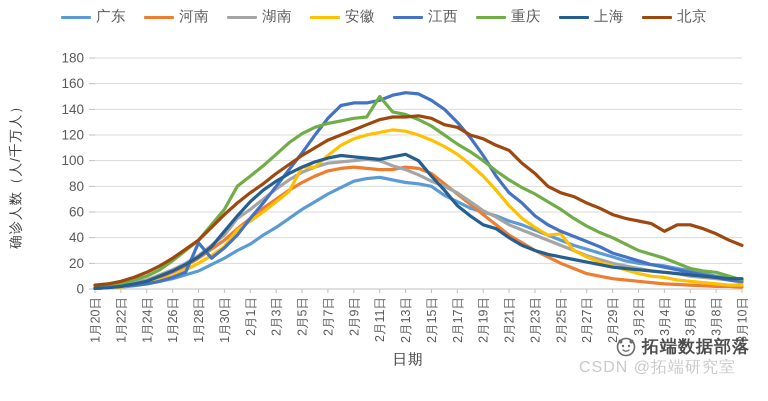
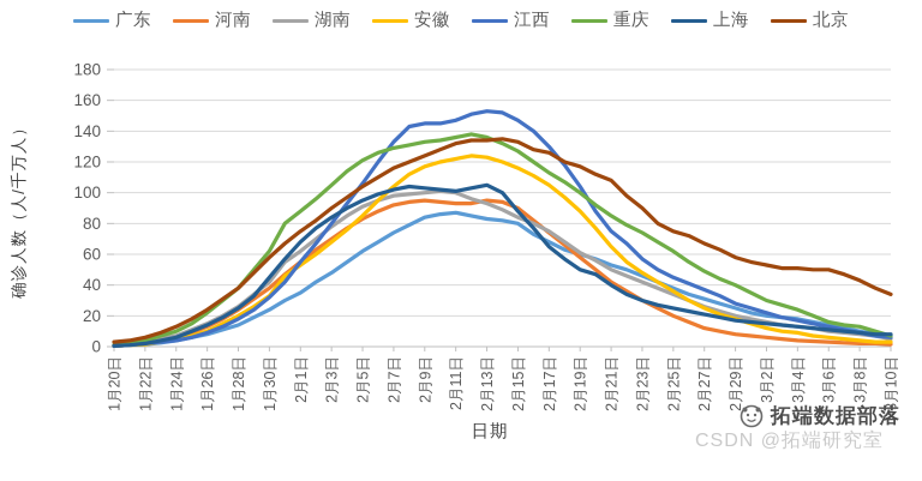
江西/1月28日: 36 -> 18
安徽/2月5日: 95 -> 85
重庆/2月11日: 150 -> 136
安徽/2月25日: 43 -> 36
北京/3月4日: 45 -> 51
